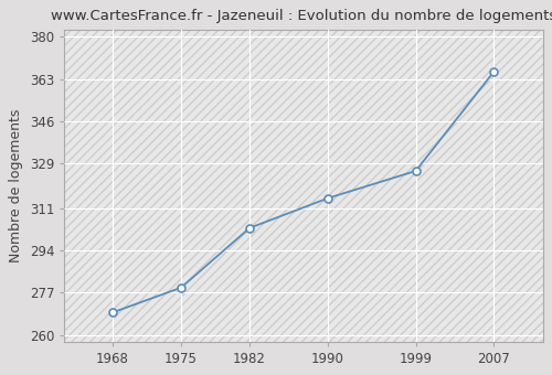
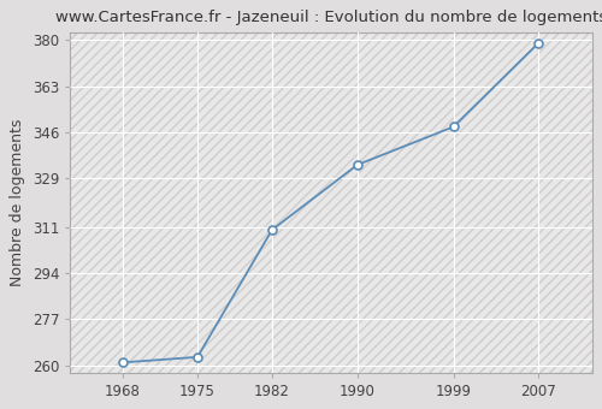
1968: 269 -> 261
1975: 279 -> 263
1982: 303 -> 310
1990: 315 -> 334
1999: 326 -> 348
2007: 366 -> 379
